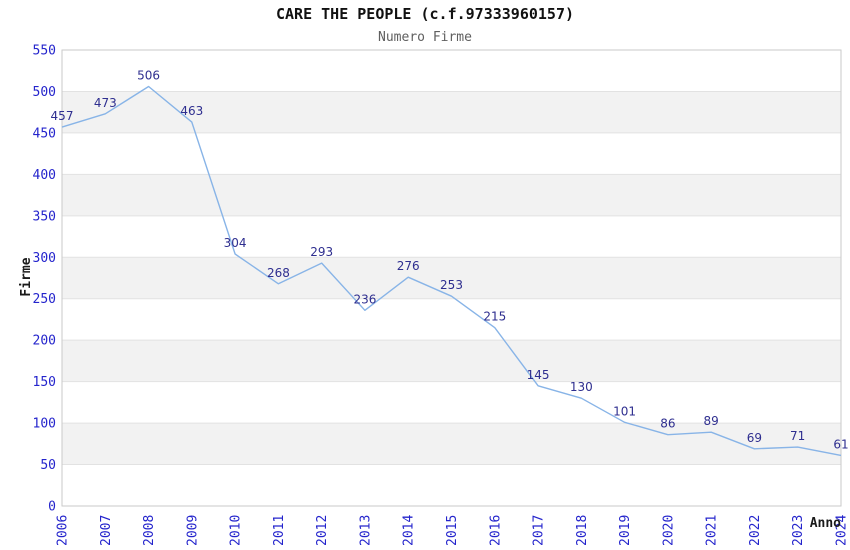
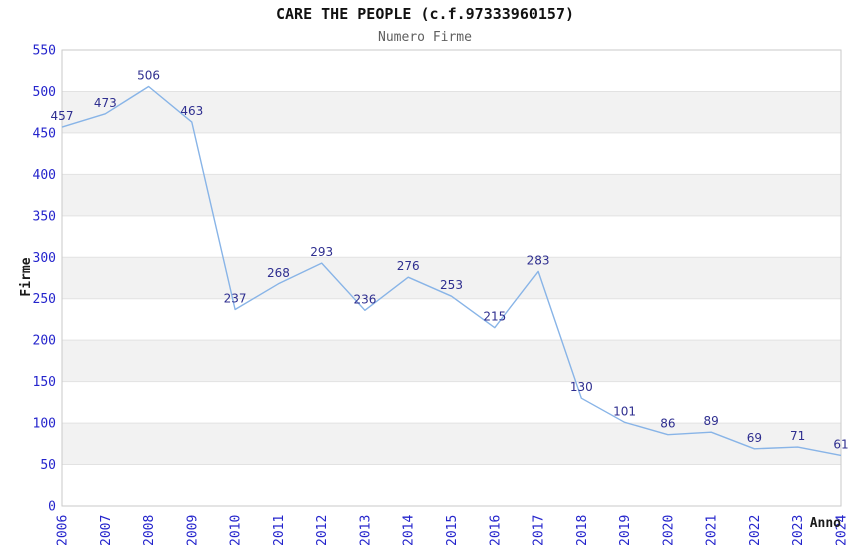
2010: 304 -> 237
2017: 145 -> 283
